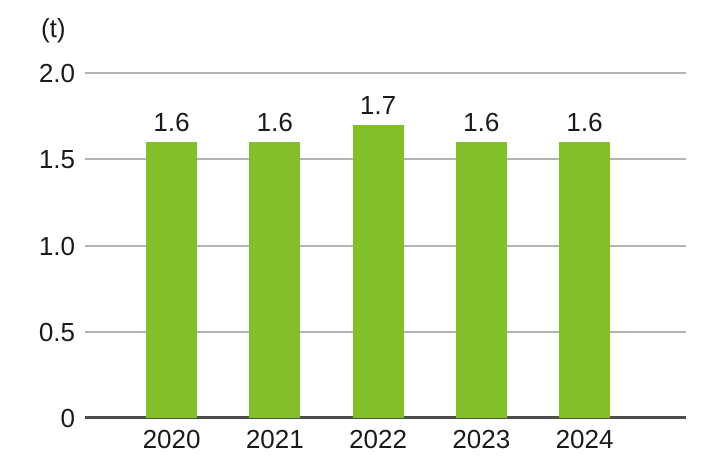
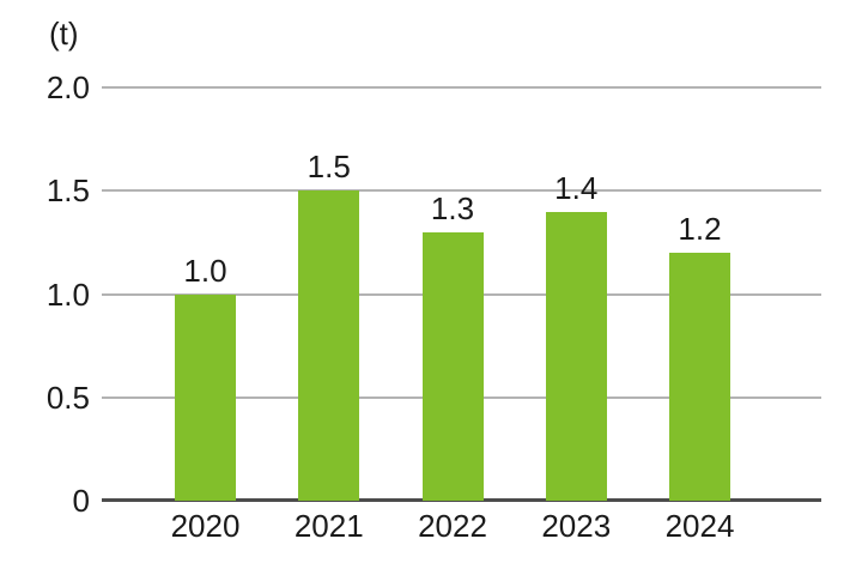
2020: 1.6 -> 1.0
2021: 1.6 -> 1.5
2022: 1.7 -> 1.3
2023: 1.6 -> 1.4
2024: 1.6 -> 1.2
